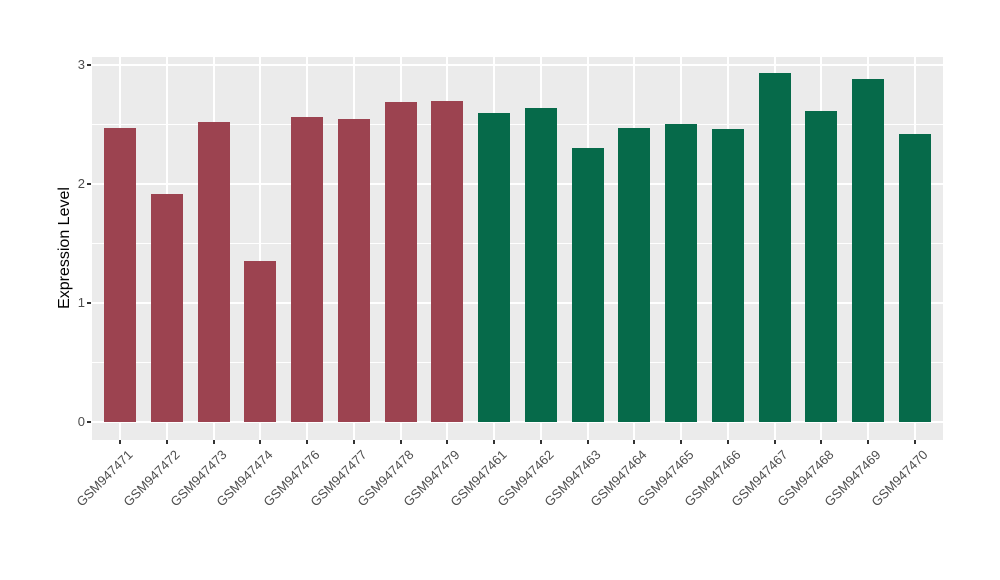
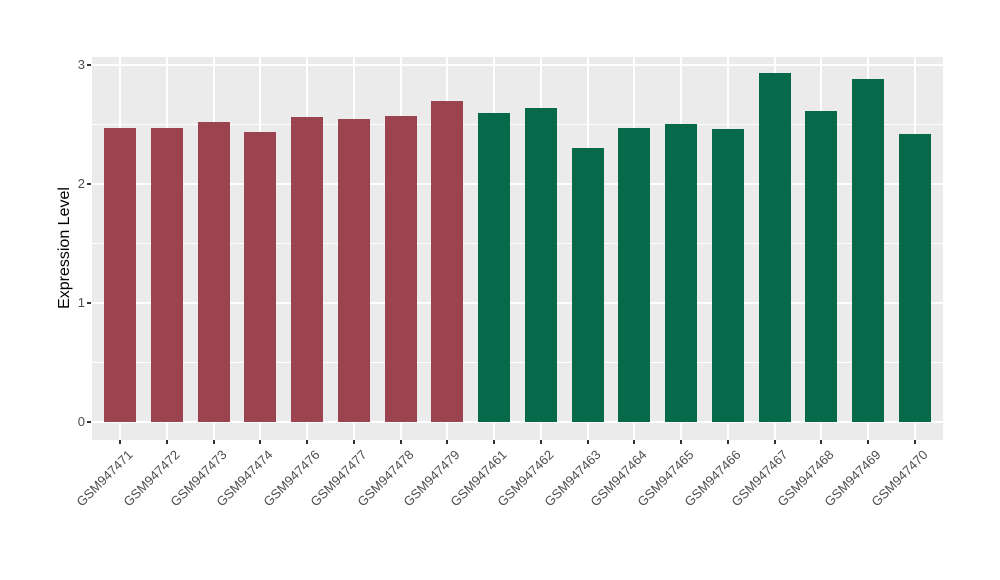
GSM947472: 1.92 -> 2.47
GSM947474: 1.35 -> 2.44
GSM947478: 2.69 -> 2.57
